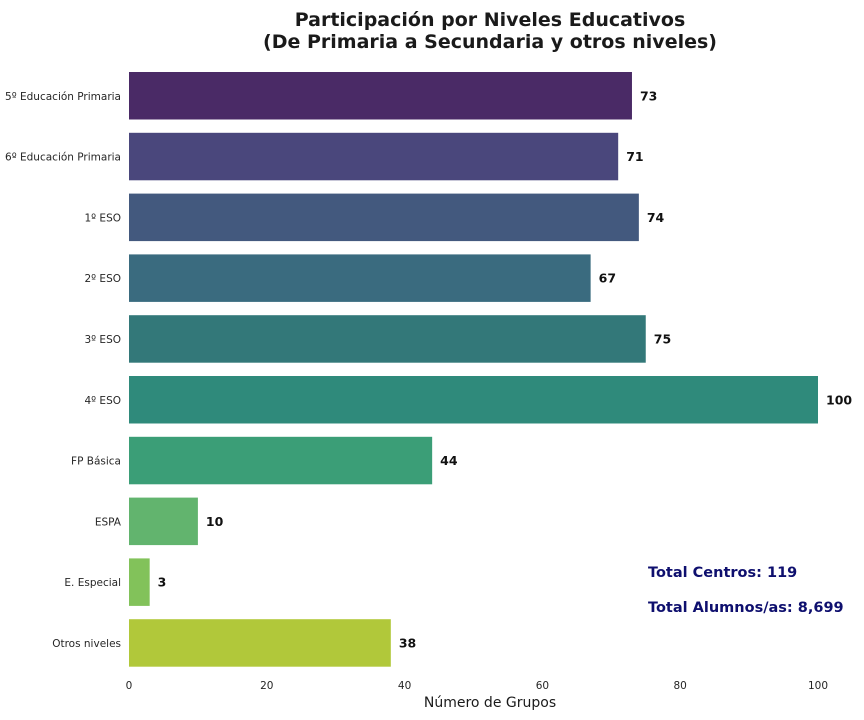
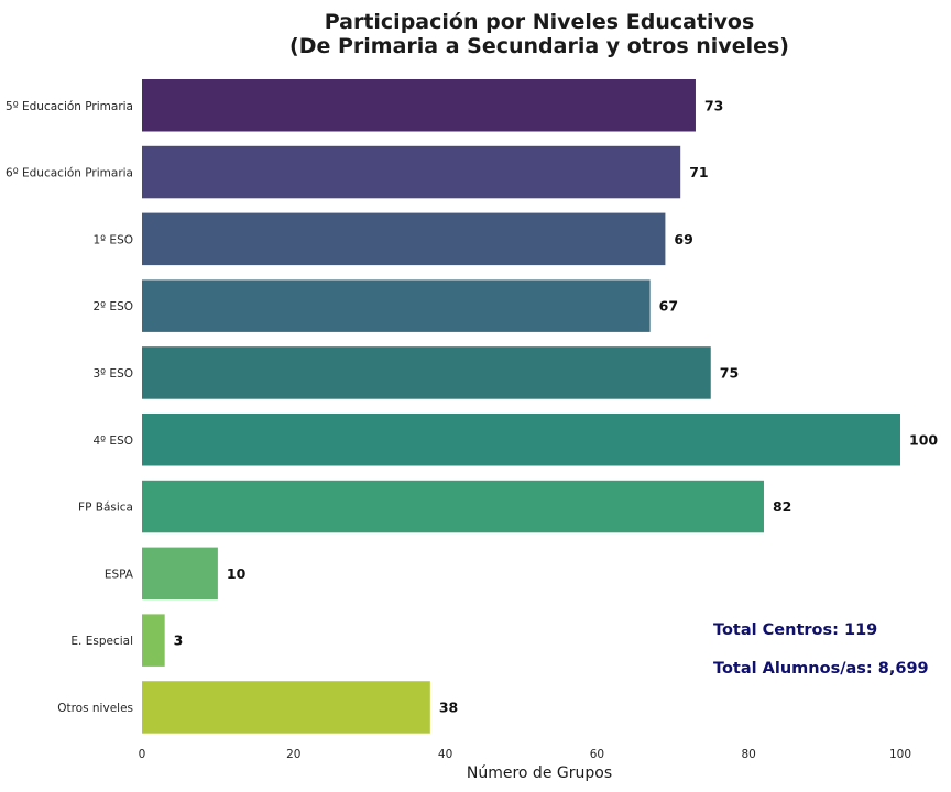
1º ESO: 74 -> 69
FP Básica: 44 -> 82
